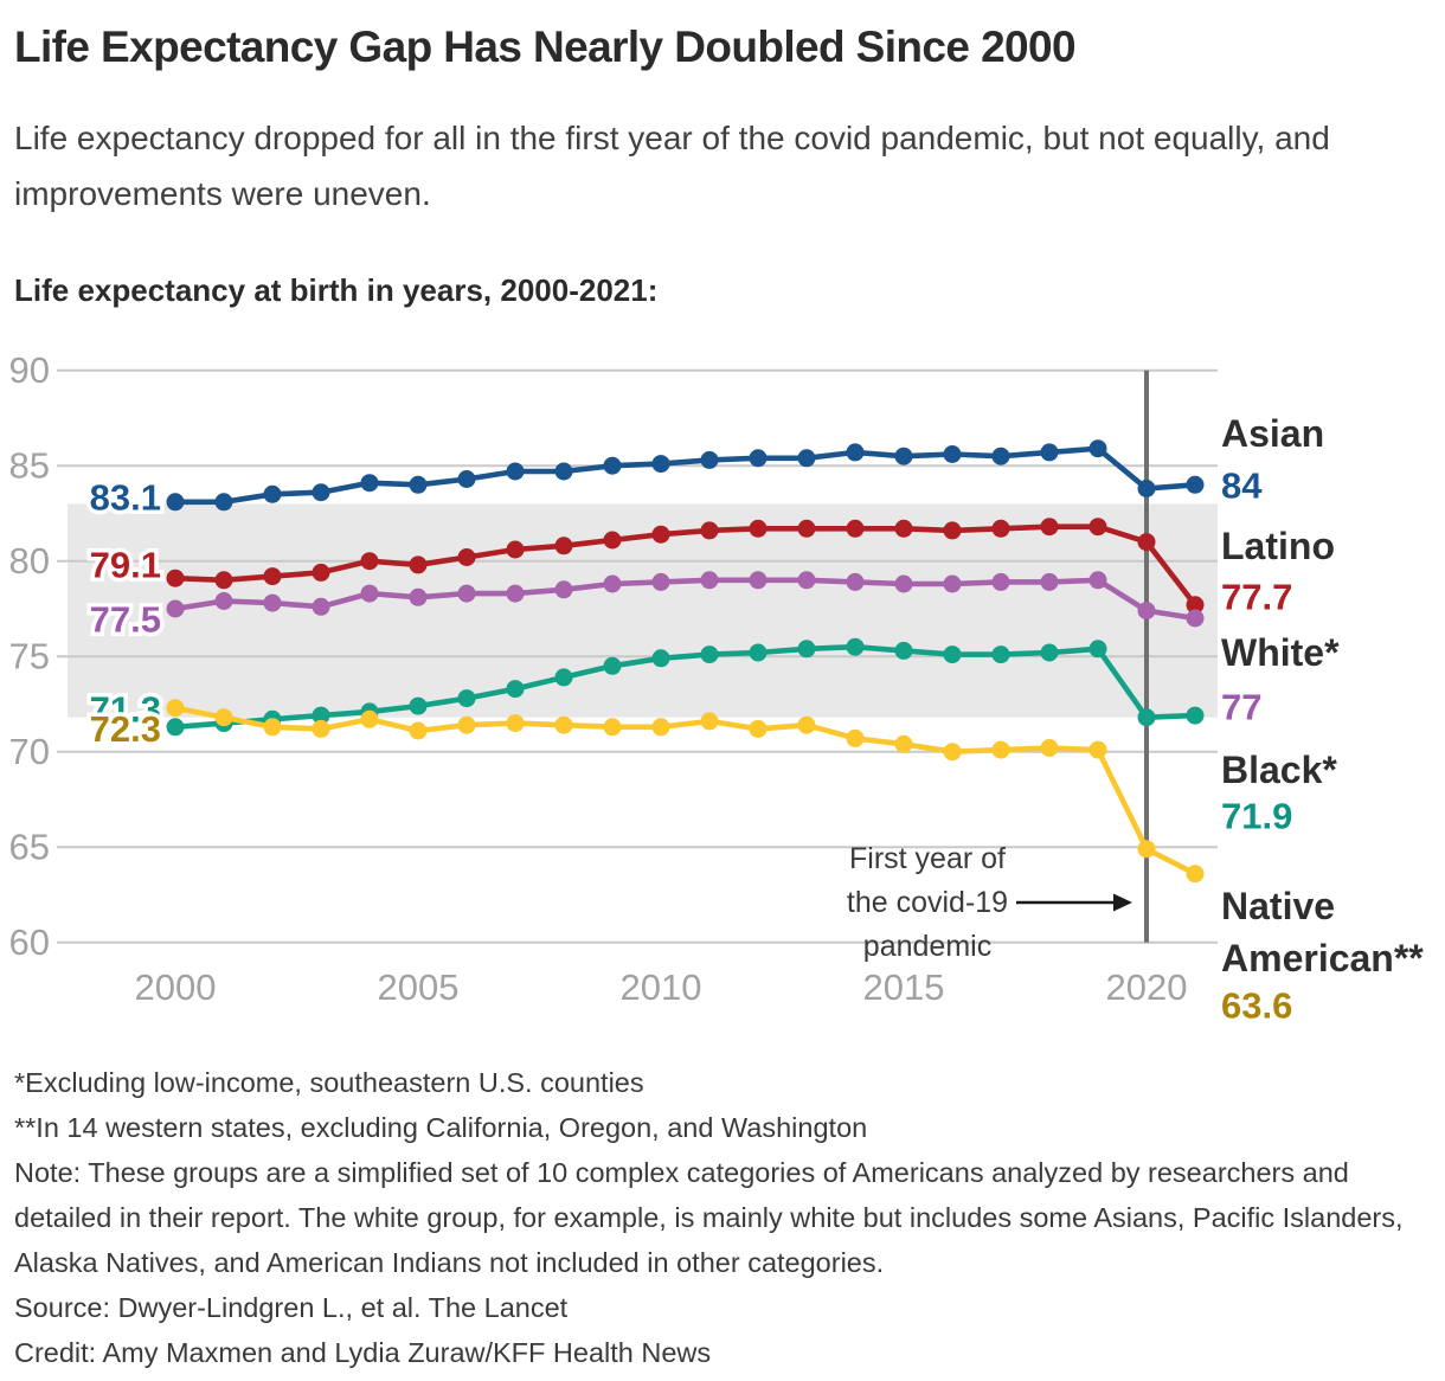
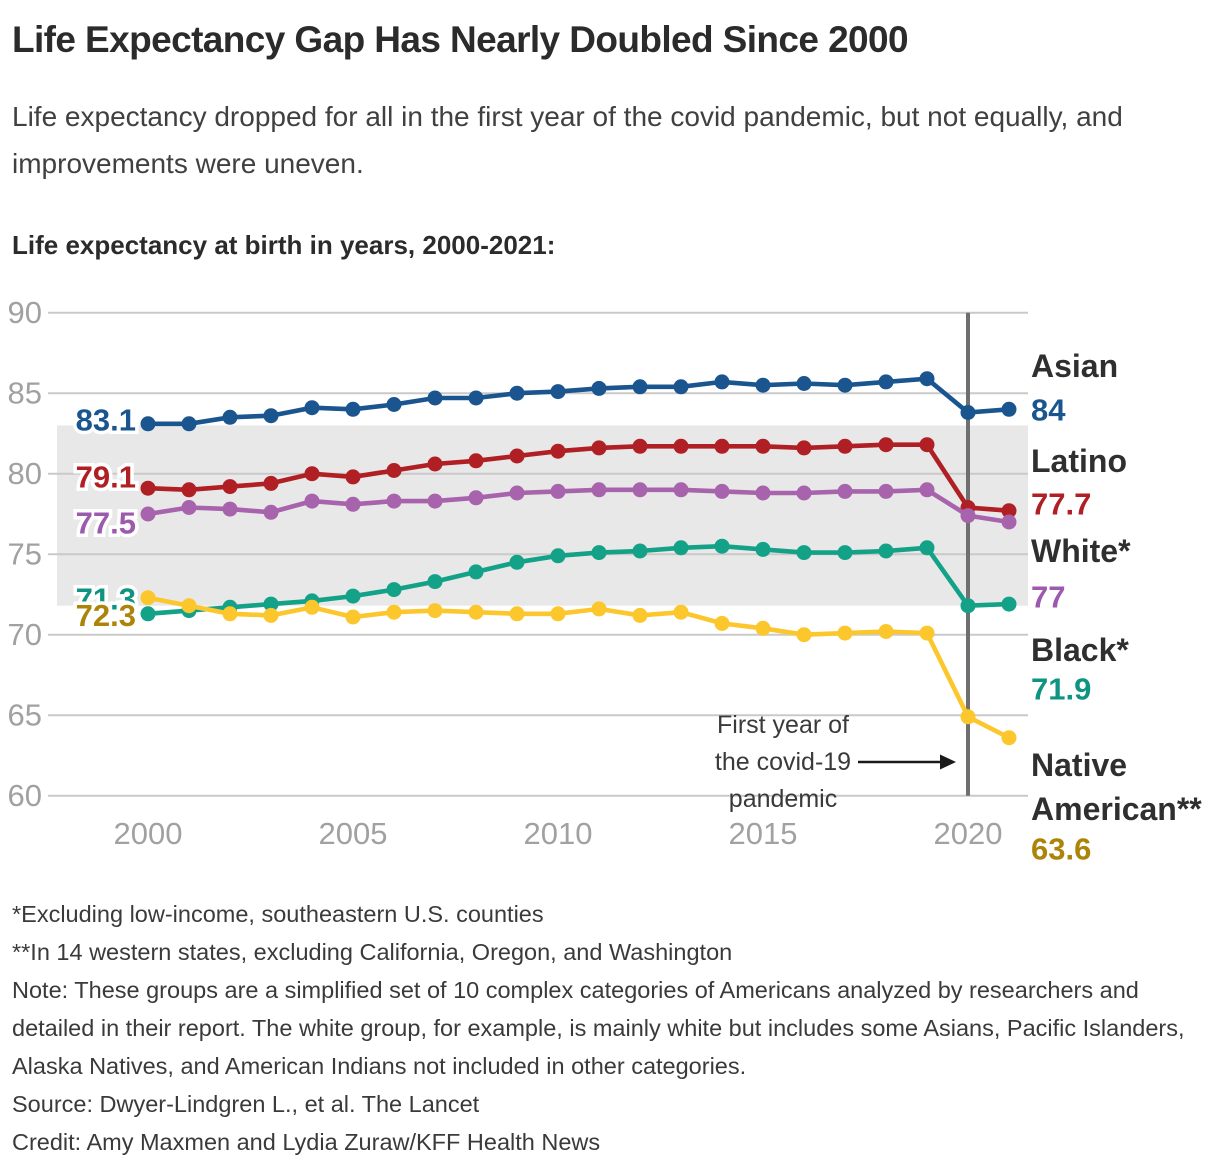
Latino/2020: 81.0 -> 77.9
